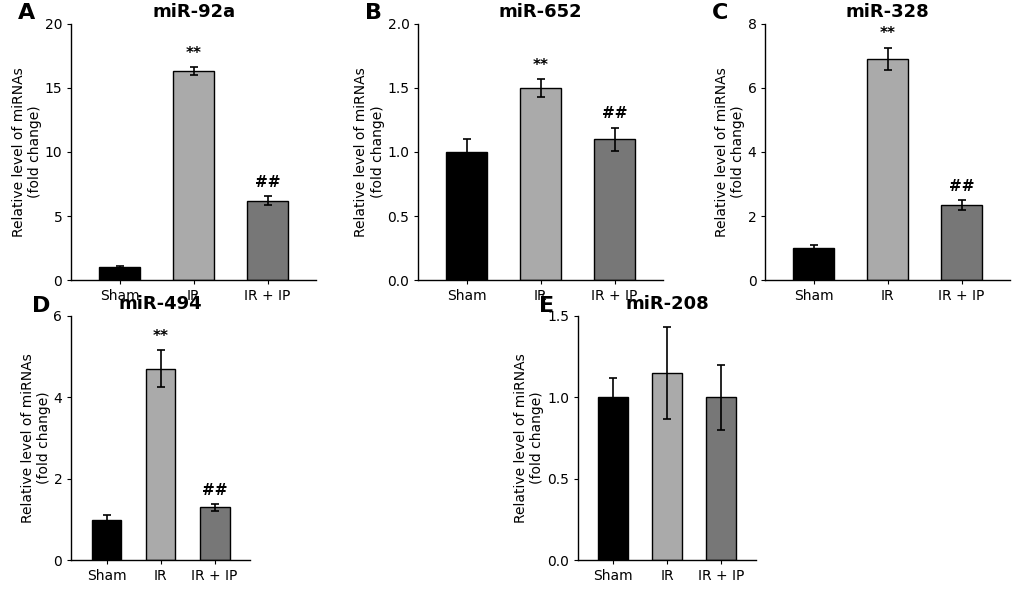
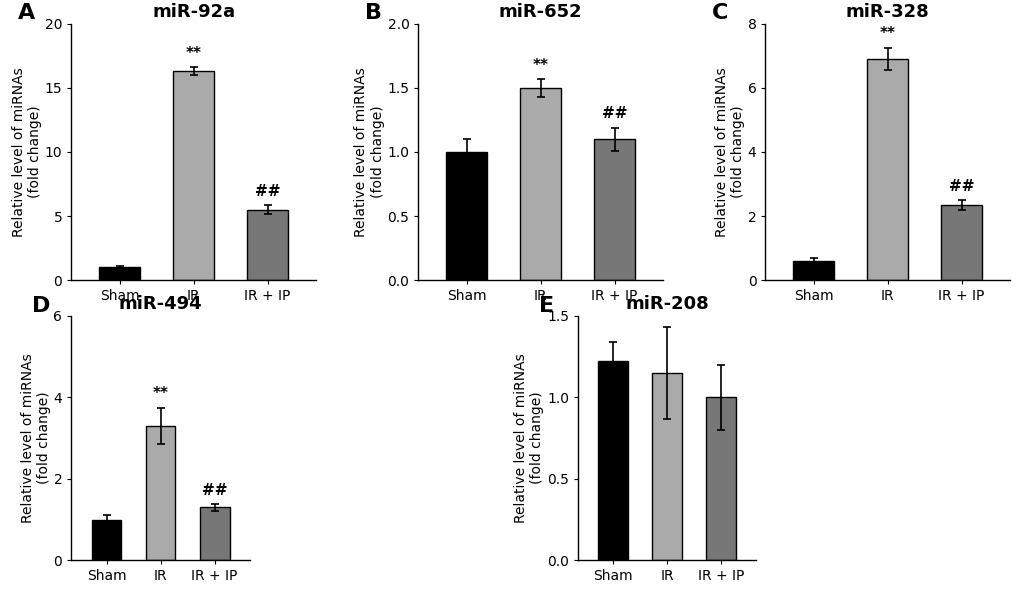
miR-92a/IR + IP: 6.2 -> 5.5
miR-328/Sham: 1.00 -> 0.60
miR-494/IR: 4.7 -> 3.3
miR-208/Sham: 1.00 -> 1.22
